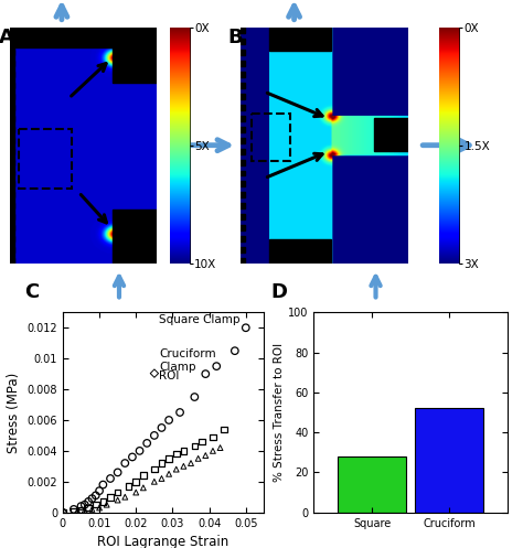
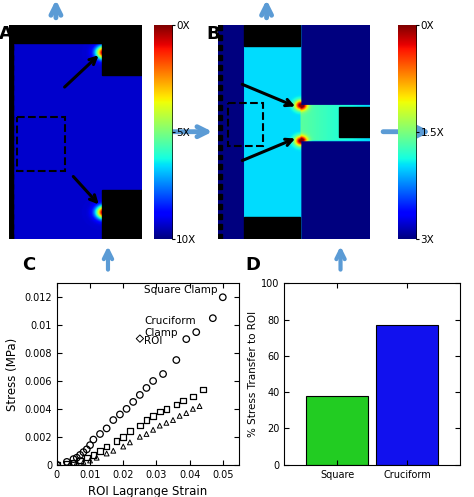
Square: 28 -> 38
Cruciform: 52 -> 77
